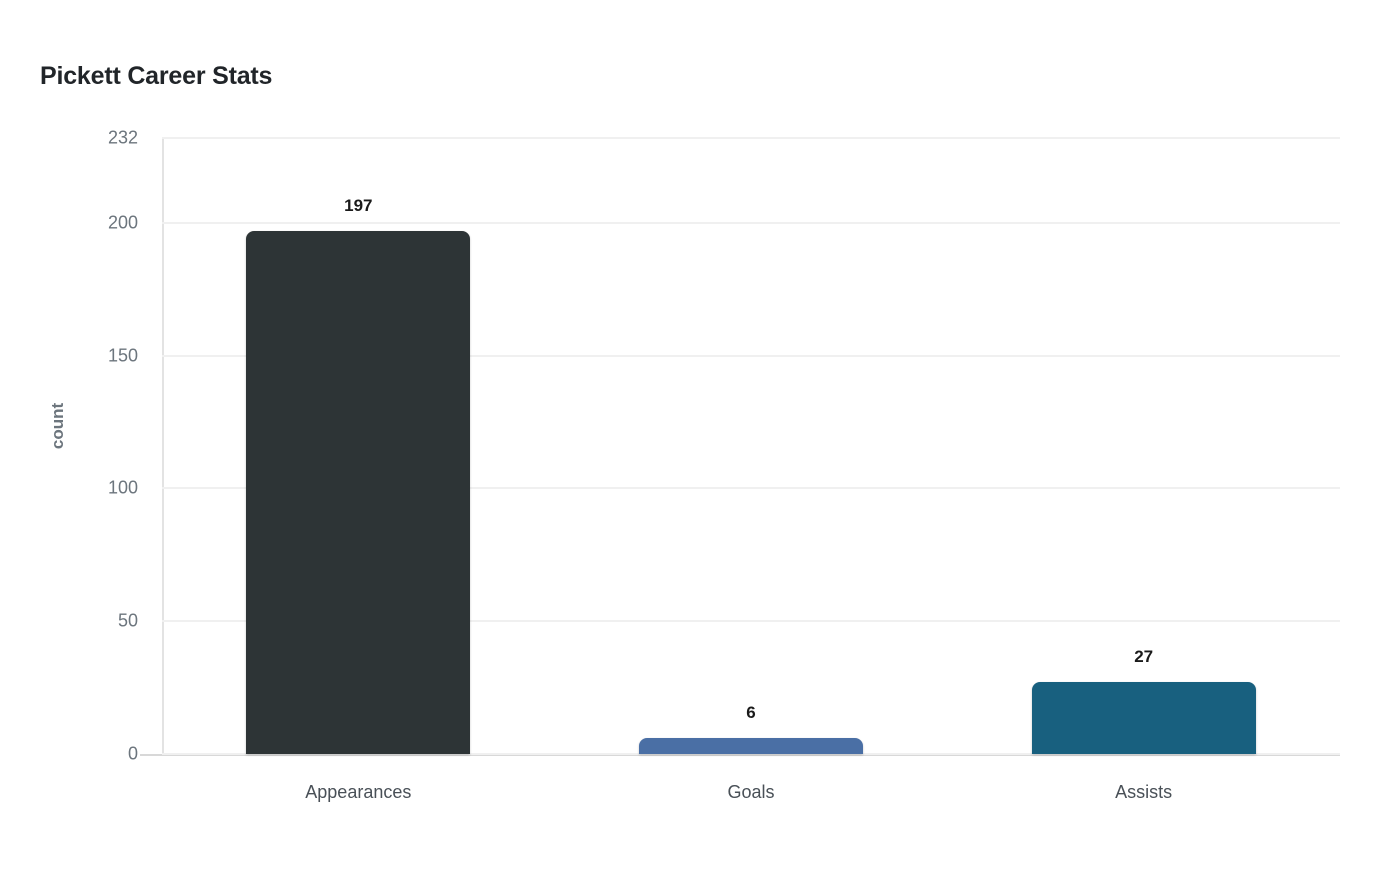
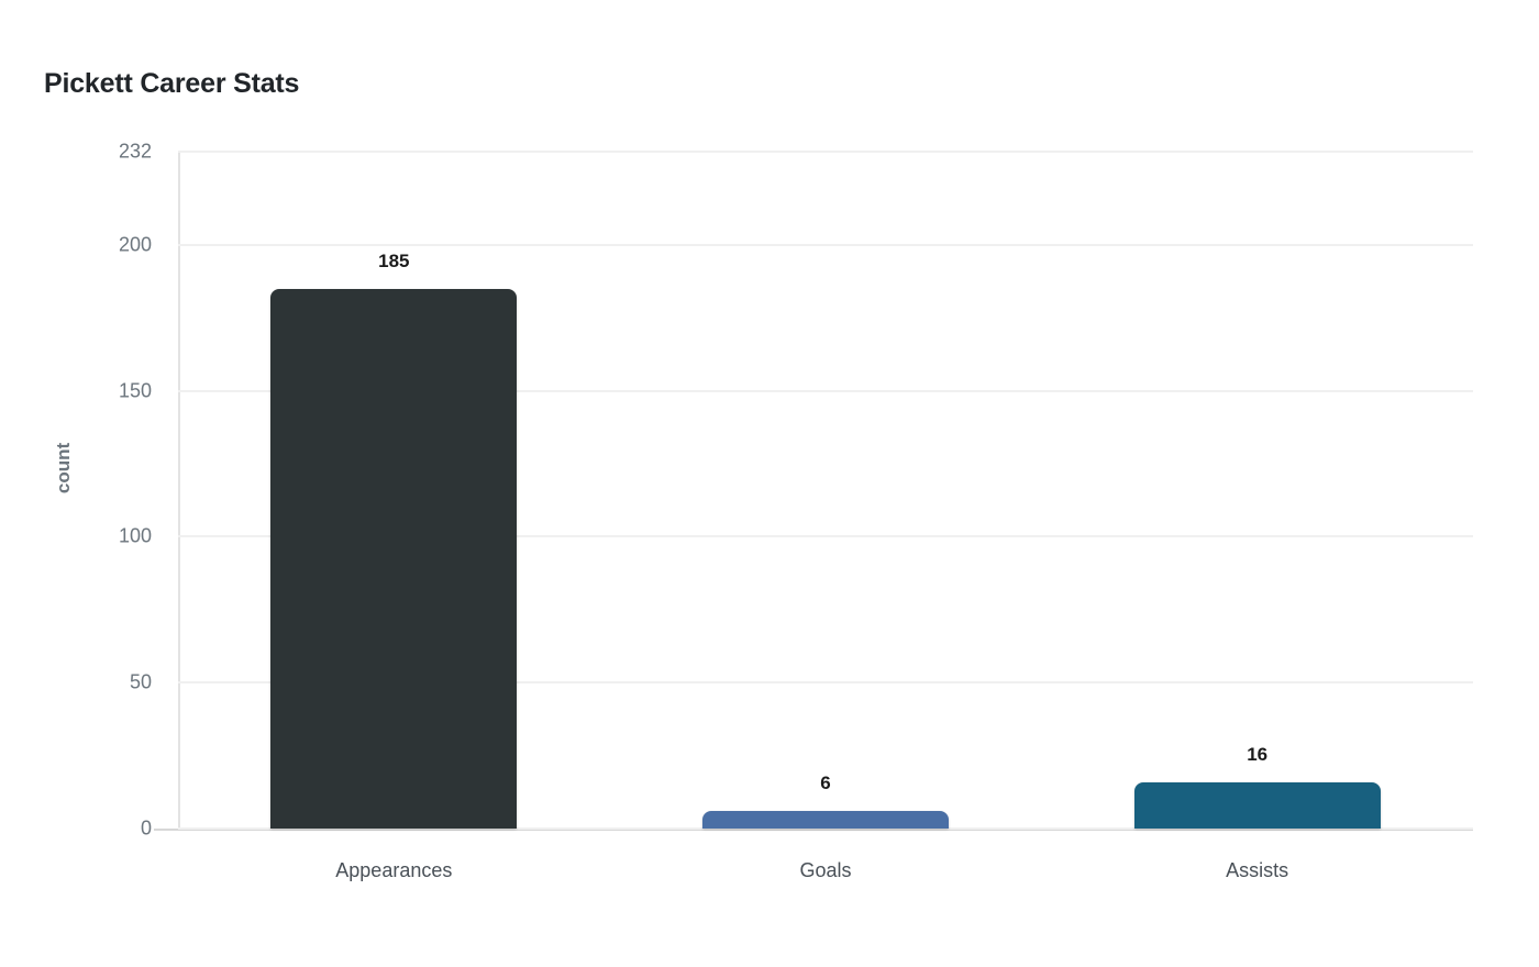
Appearances: 197 -> 185
Assists: 27 -> 16
